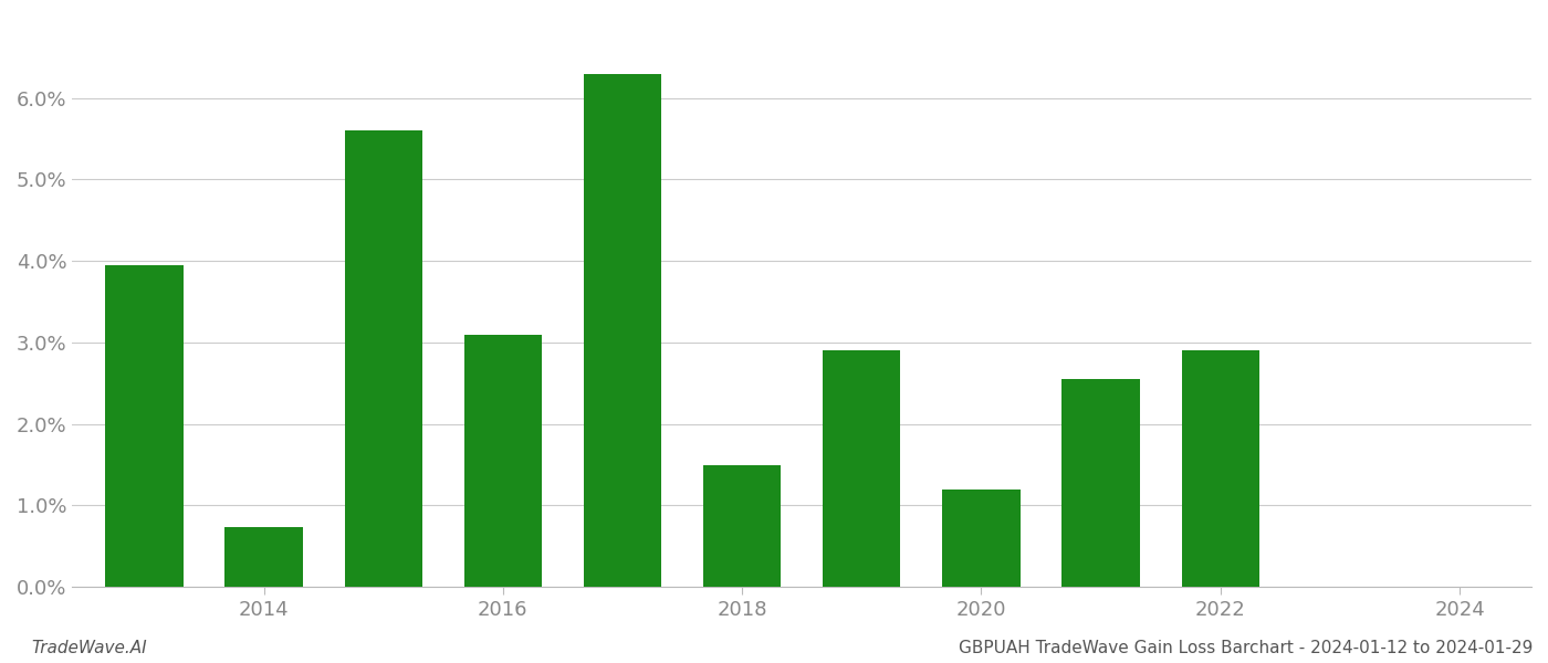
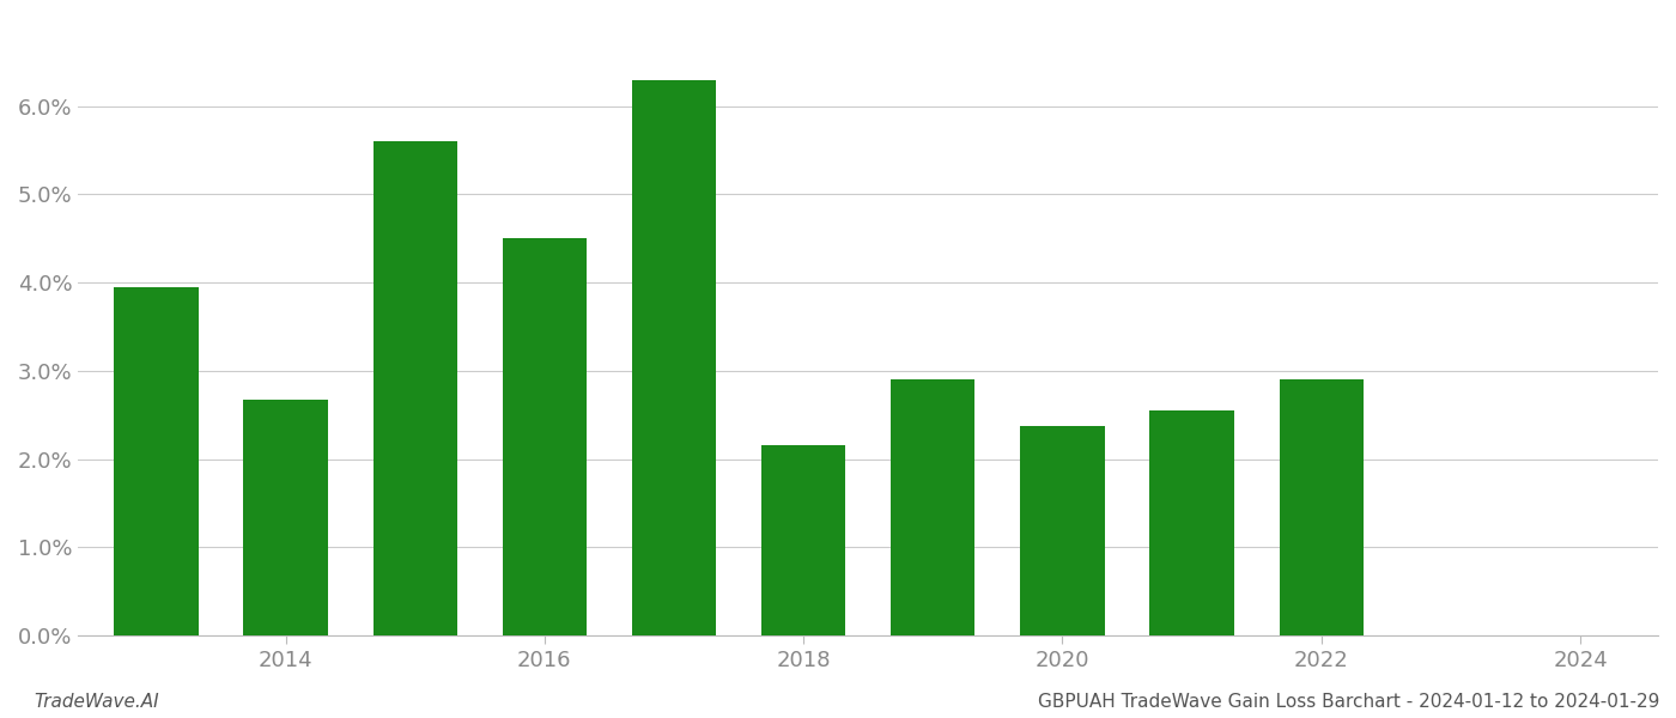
2014: 0.73% -> 2.68%
2016: 3.10% -> 4.50%
2018: 1.50% -> 2.16%
2020: 1.20% -> 2.38%
